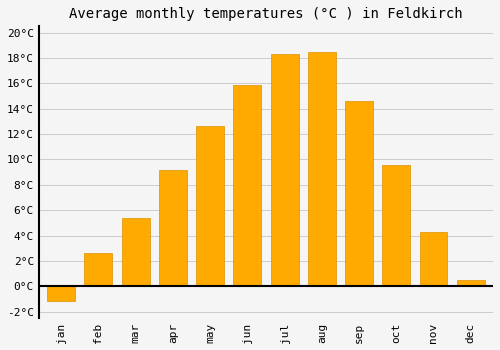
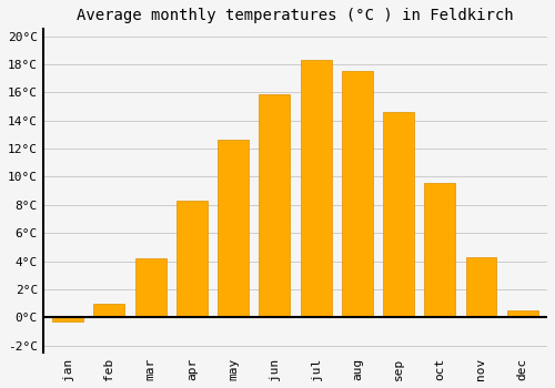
jan: -1.2°C -> -0.3°C
feb: 2.6°C -> 1.0°C
mar: 5.4°C -> 4.2°C
apr: 9.2°C -> 8.3°C
aug: 18.5°C -> 17.5°C
